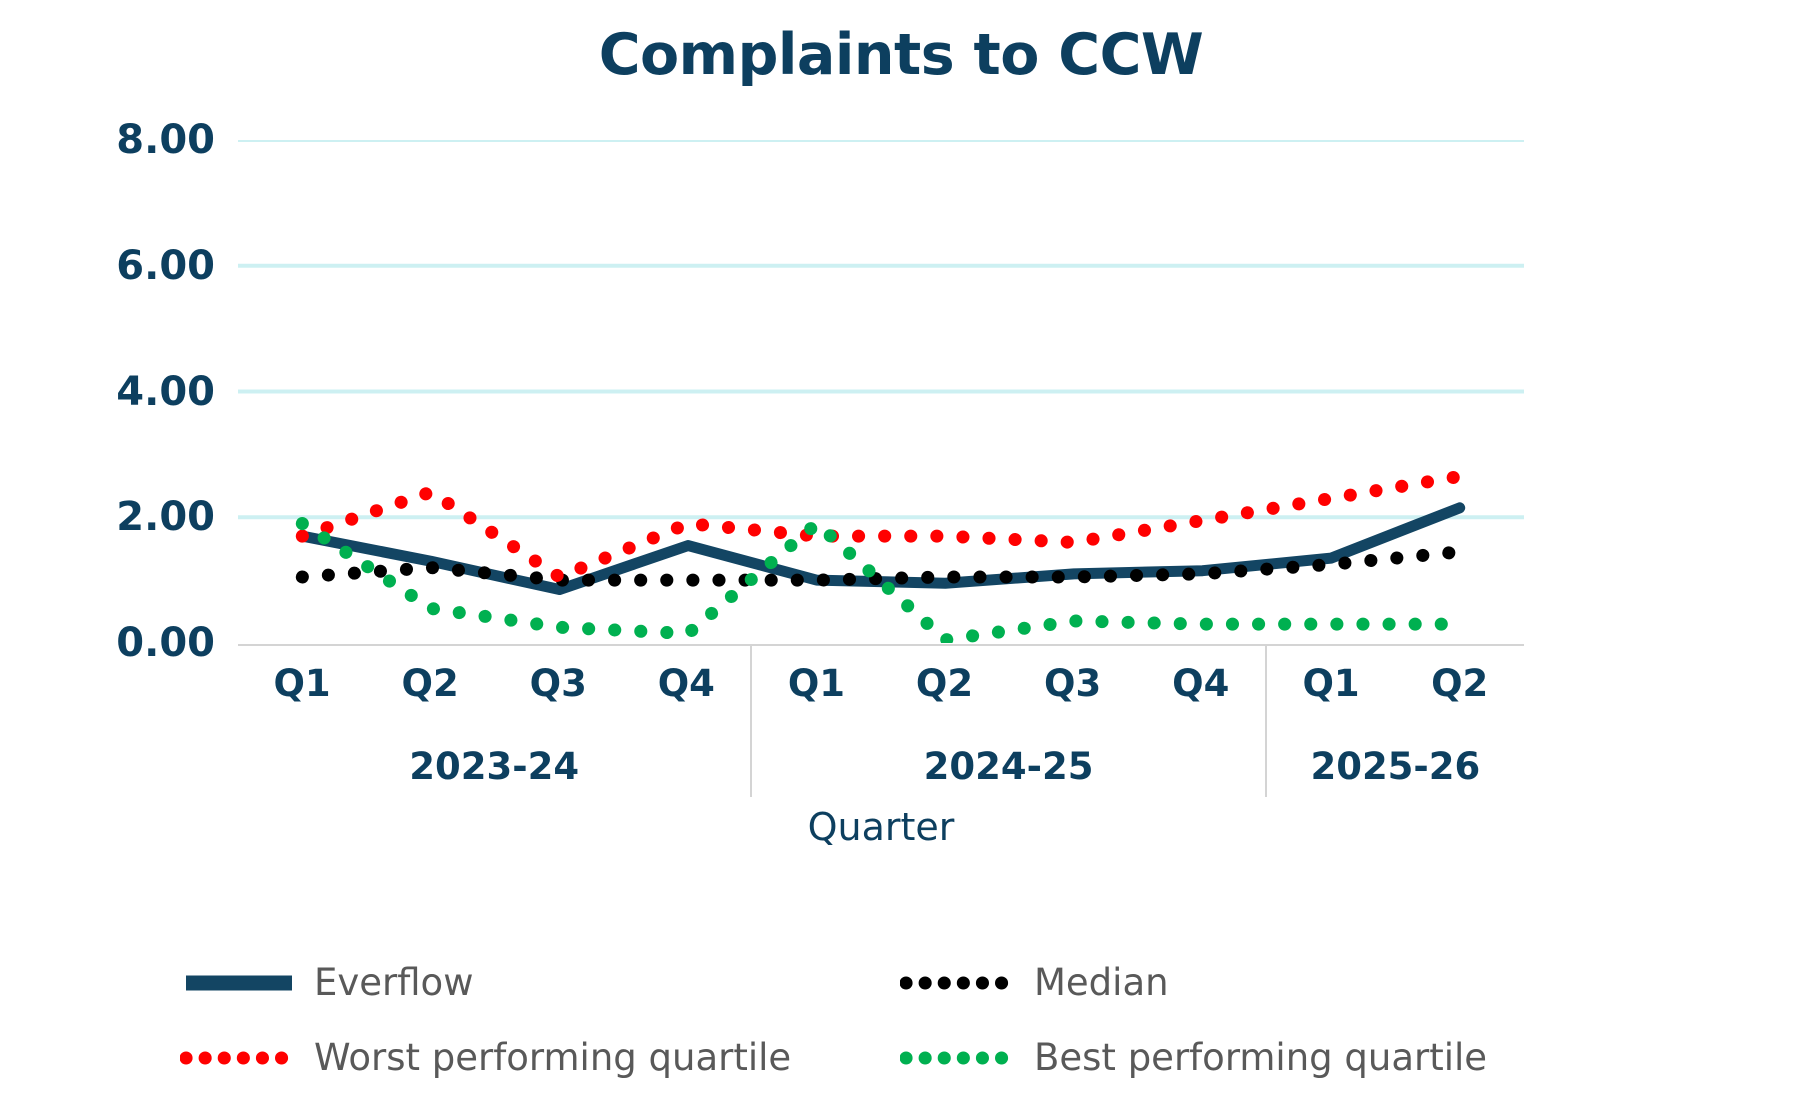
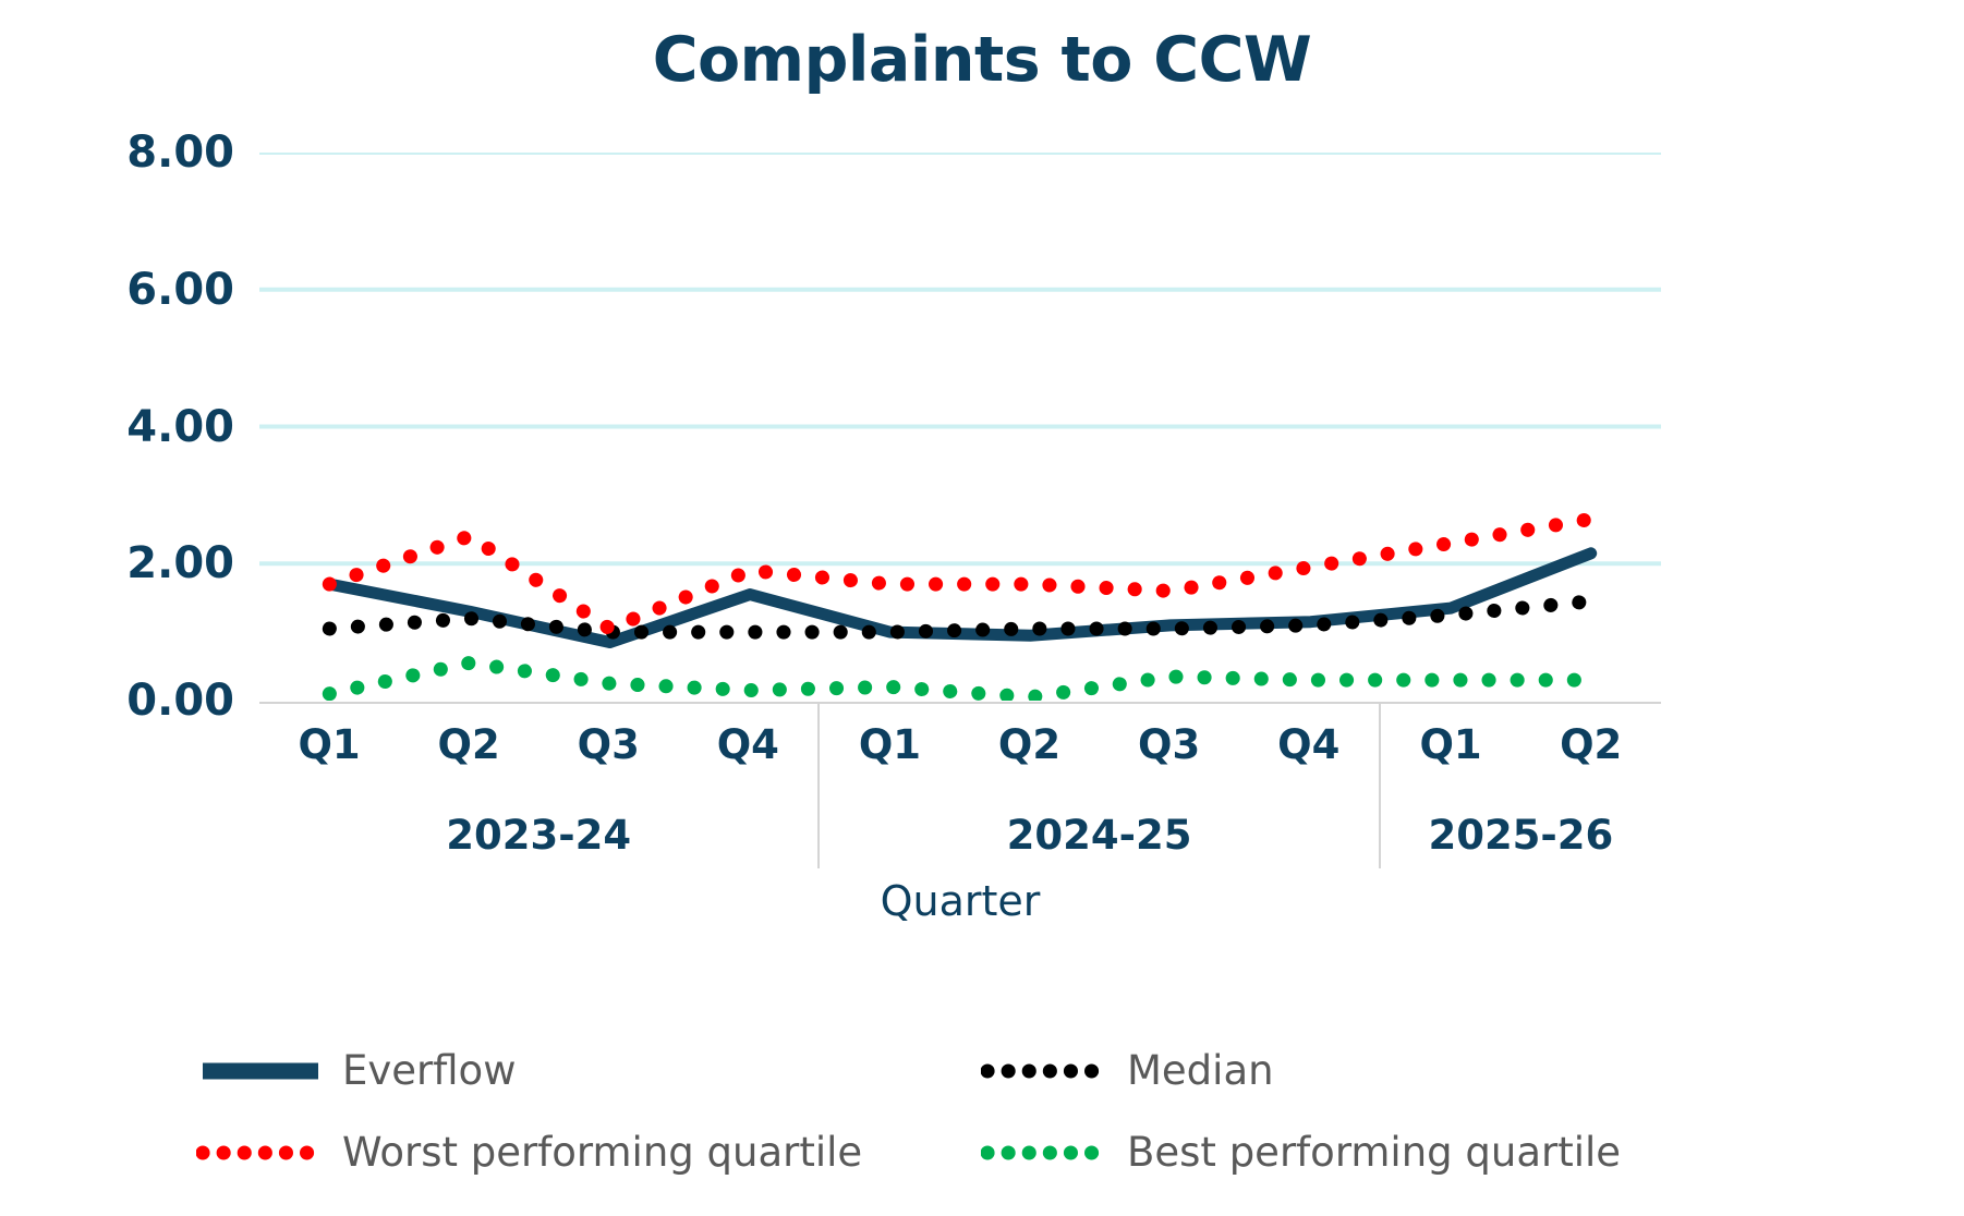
Best performing quartile/2023-24 Q1: 1.9 -> 0.1
Best performing quartile/2024-25 Q1: 1.9 -> 0.2
